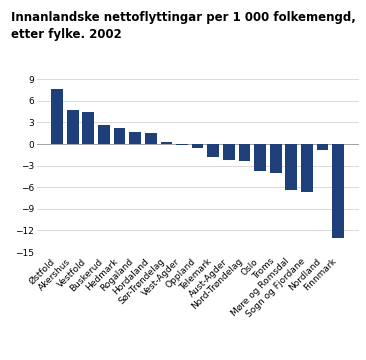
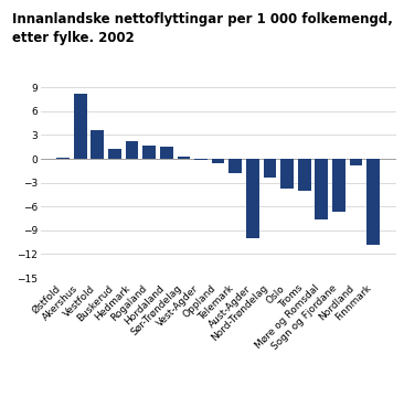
Østfold: 7.7 -> 0.2
Akershus: 4.7 -> 8.2
Vestfold: 4.5 -> 3.6
Buskerud: 2.7 -> 1.2
Aust-Agder: -2.2 -> -10.0
Møre og Romsdal: -6.4 -> -7.6
Finnmark: -13.0 -> -10.8
